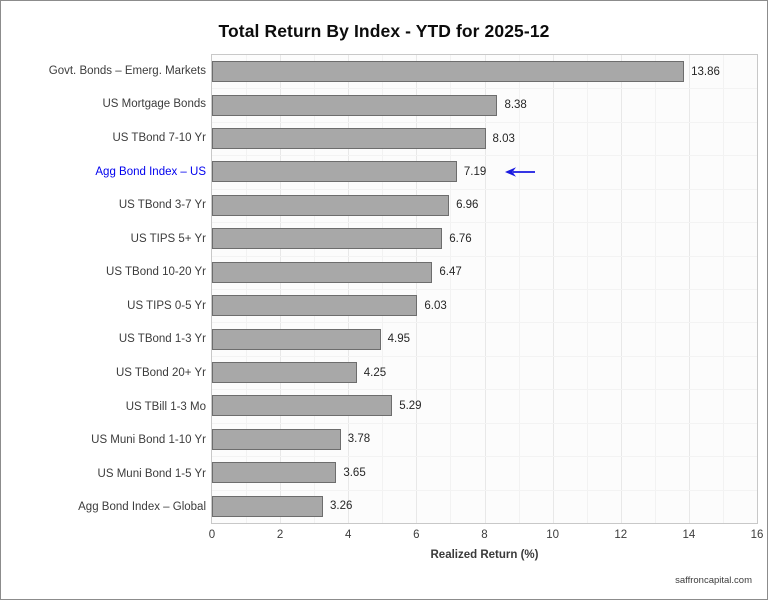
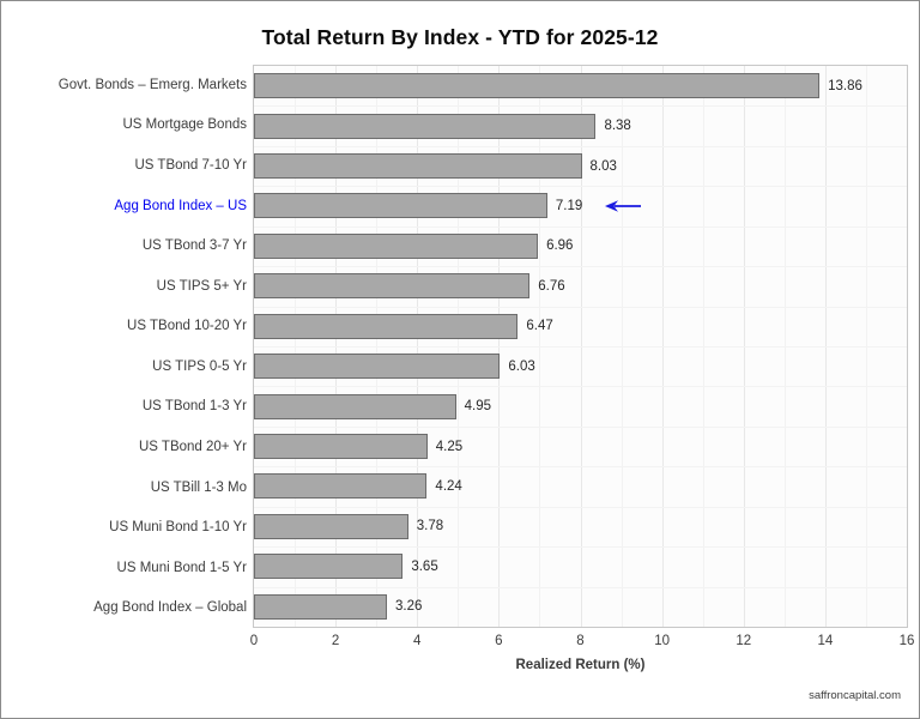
US TBill 1-3 Mo: 5.29 -> 4.24
